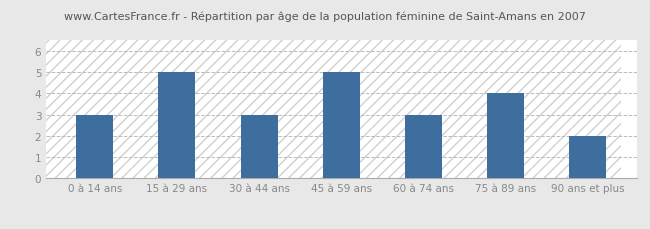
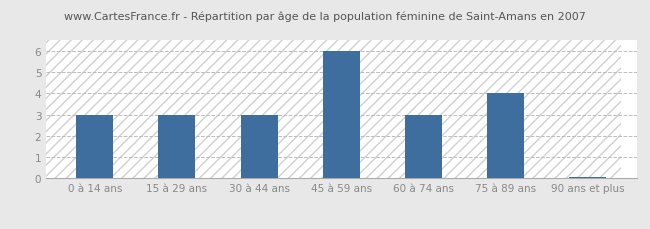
15 à 29 ans: 5.00 -> 3.00
45 à 59 ans: 5.00 -> 6.00
90 ans et plus: 2.00 -> 0.05
